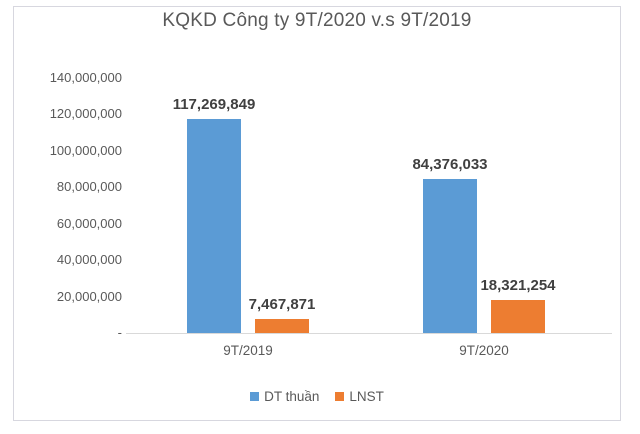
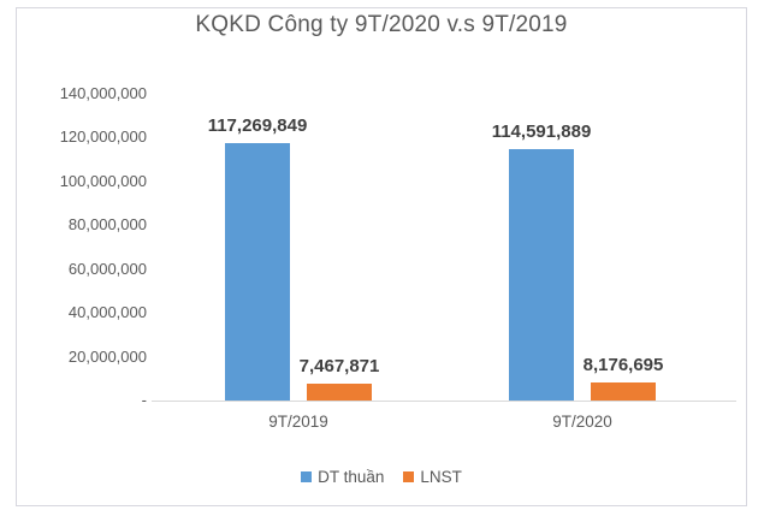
DT thuần/9T/2020: 84,376,033 -> 114,591,889
LNST/9T/2020: 18,321,254 -> 8,176,695
